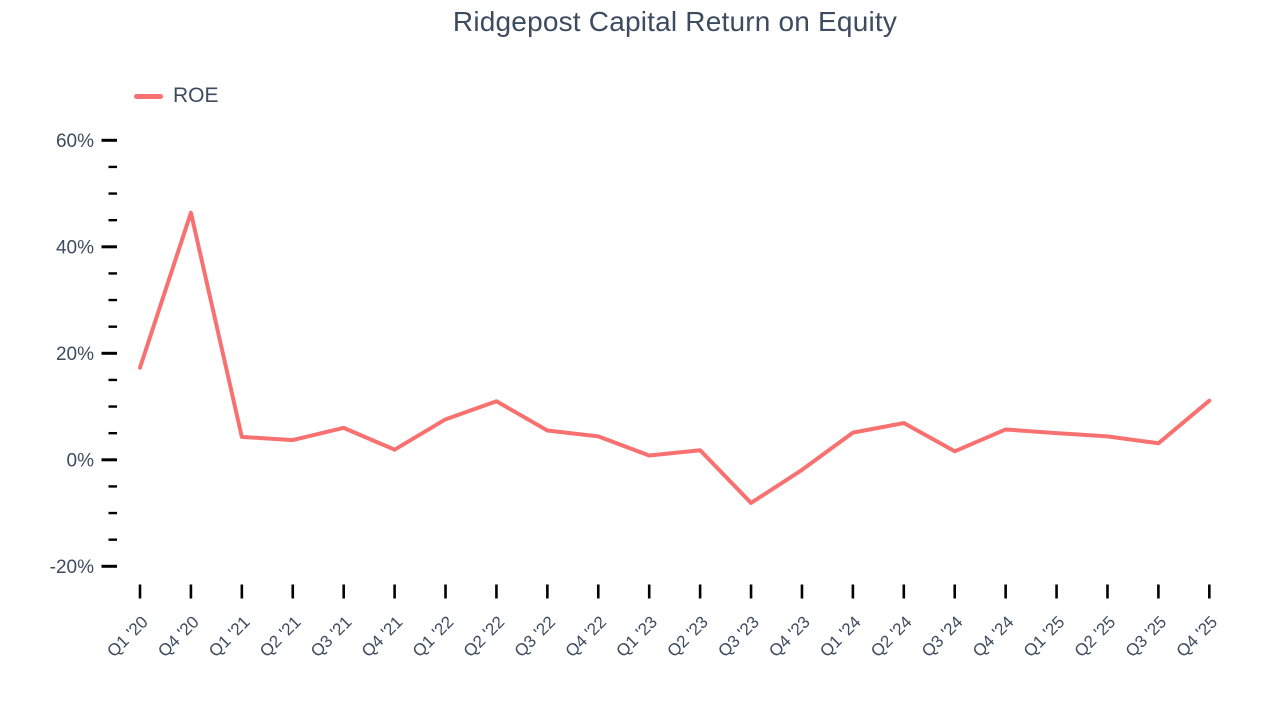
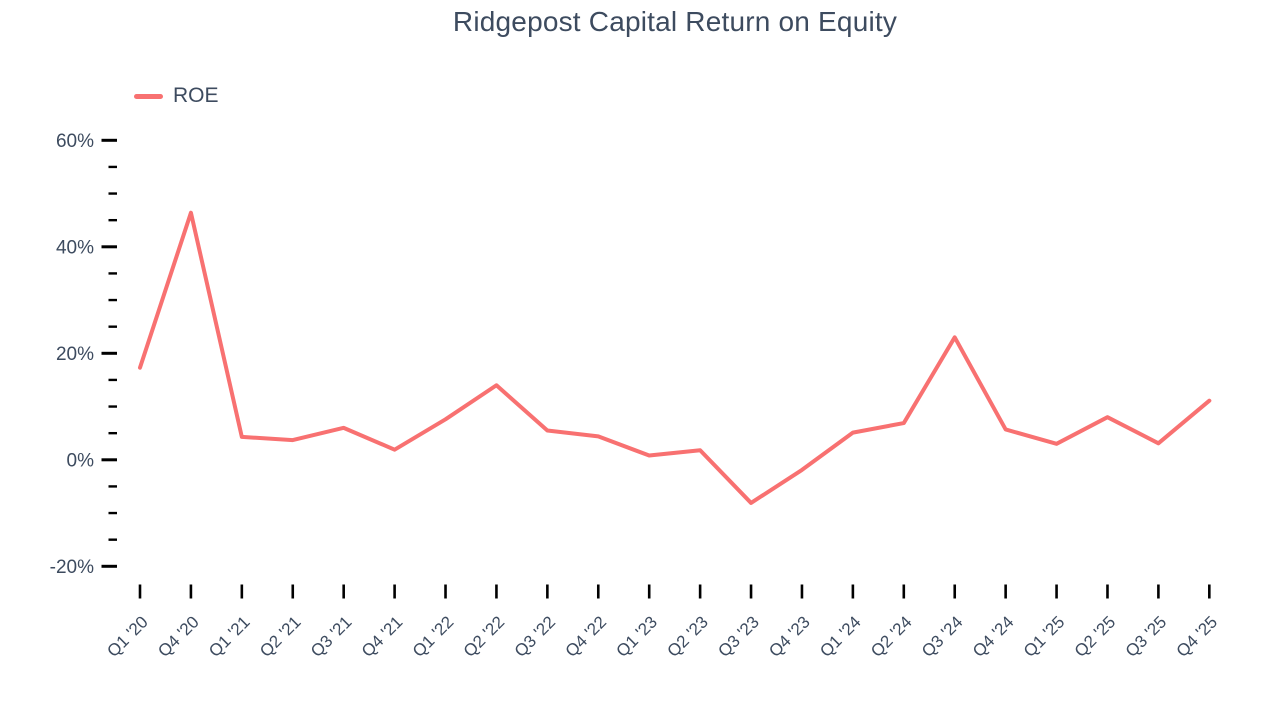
Q2 '22: 11% -> 14%
Q3 '24: 2% -> 23%
Q1 '25: 5% -> 3%
Q2 '25: 4% -> 8%
